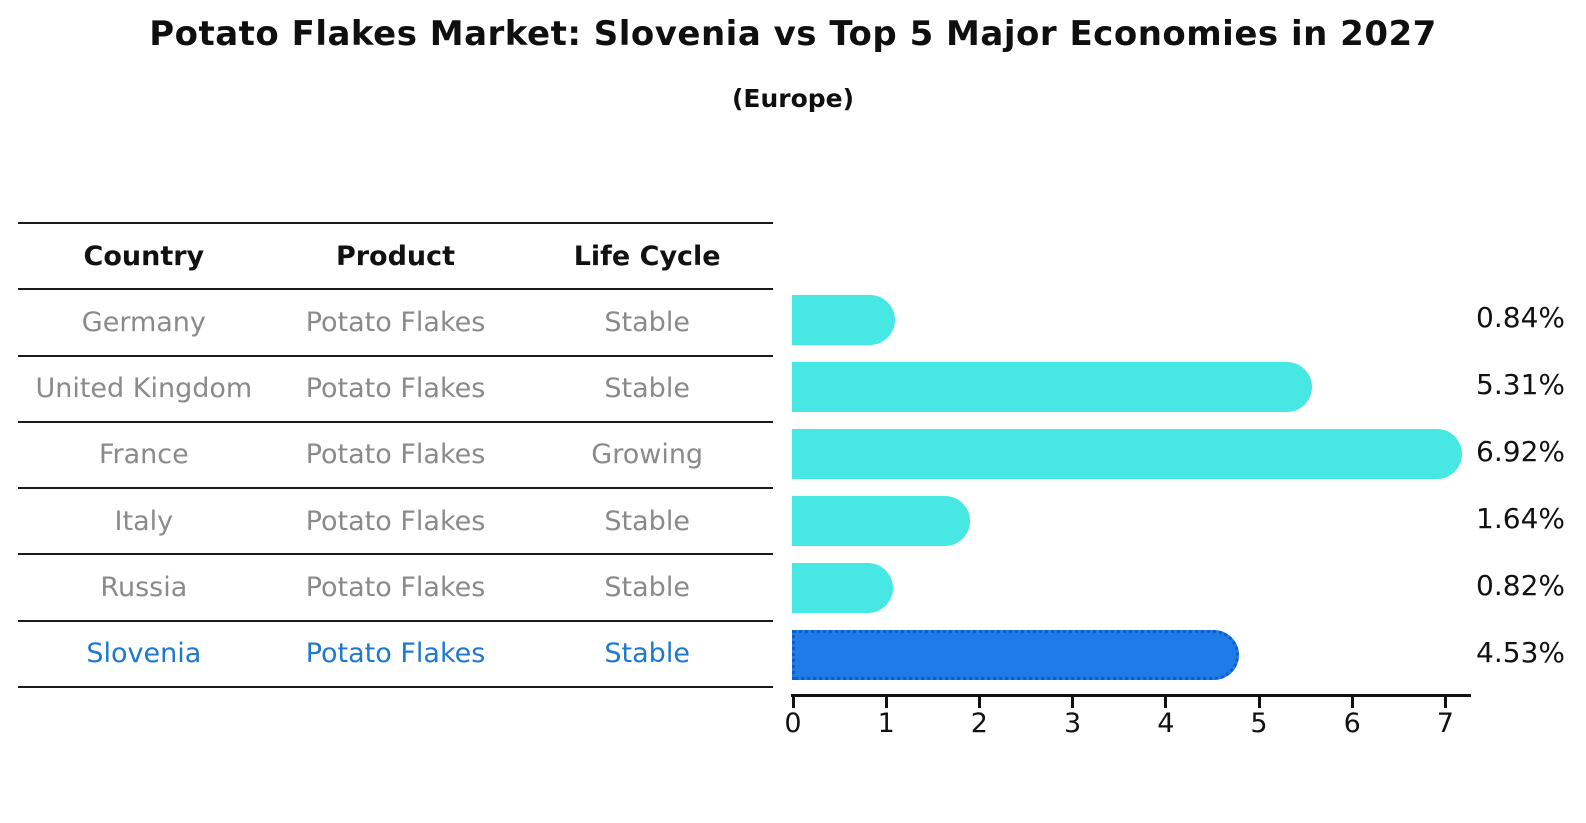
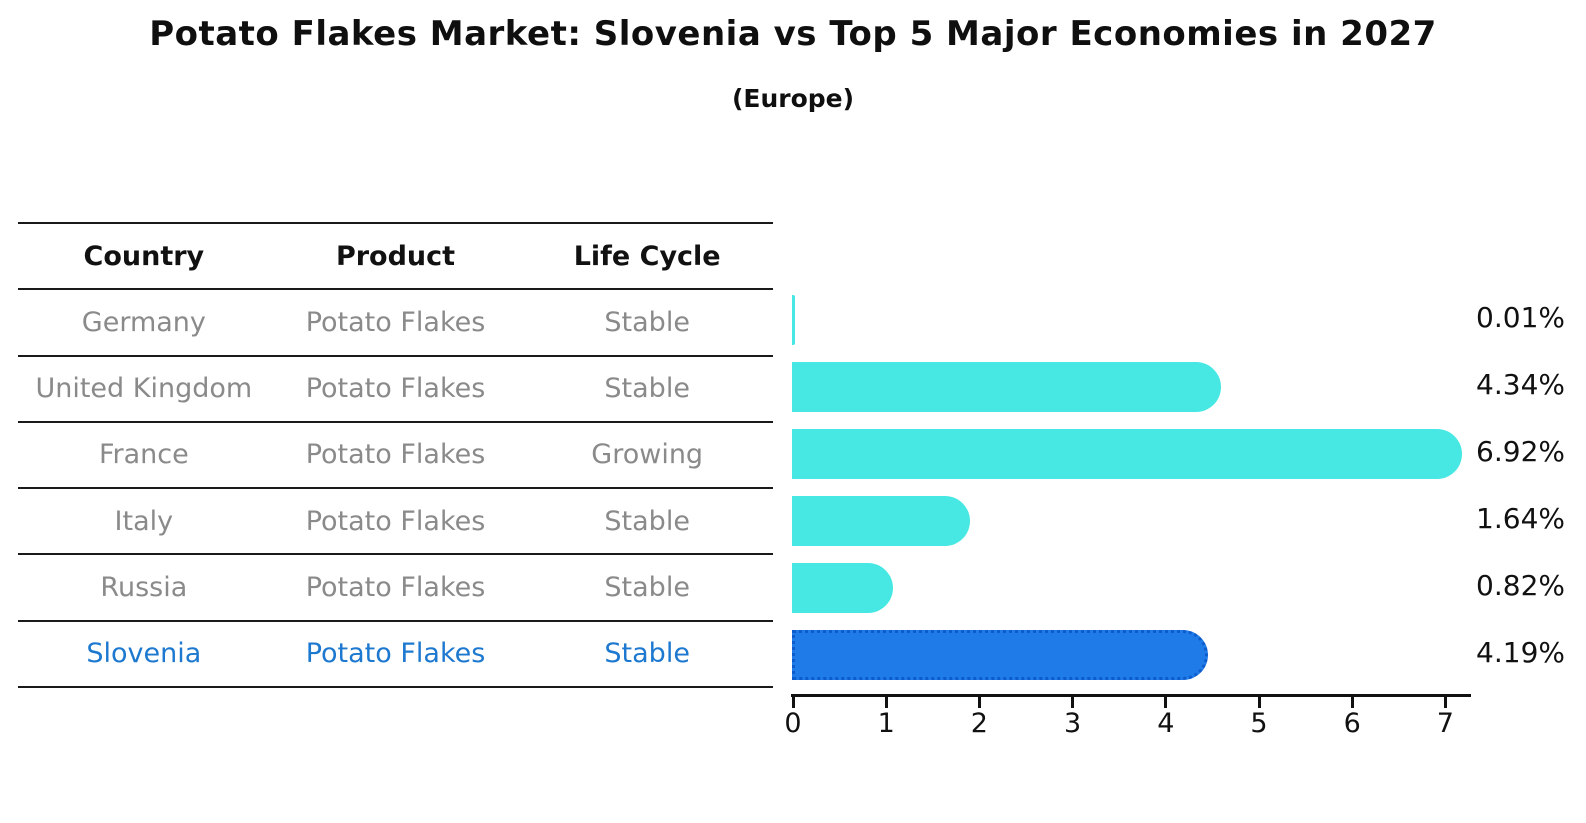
Germany: 0.84% -> 0.01%
United Kingdom: 5.31% -> 4.34%
Slovenia: 4.53% -> 4.19%
